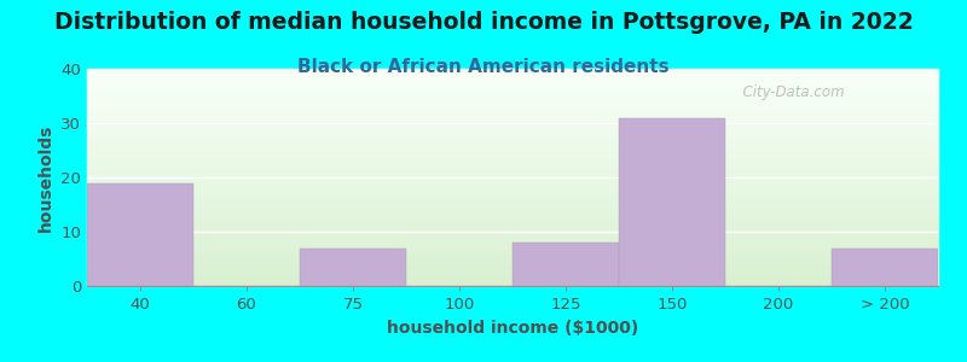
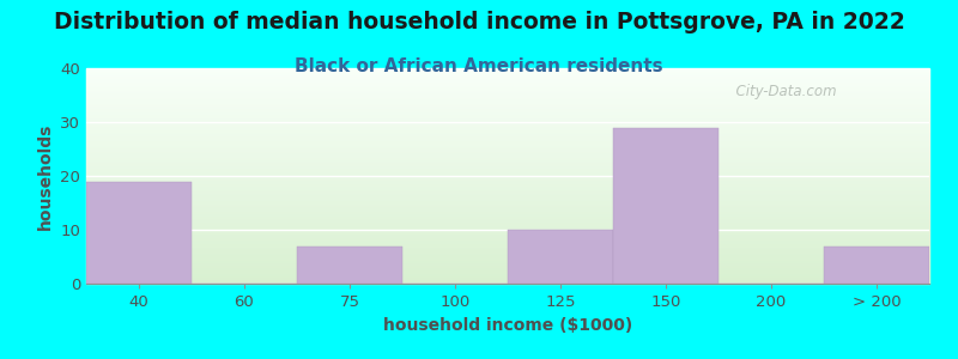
125: 8 -> 10
150: 31 -> 29
